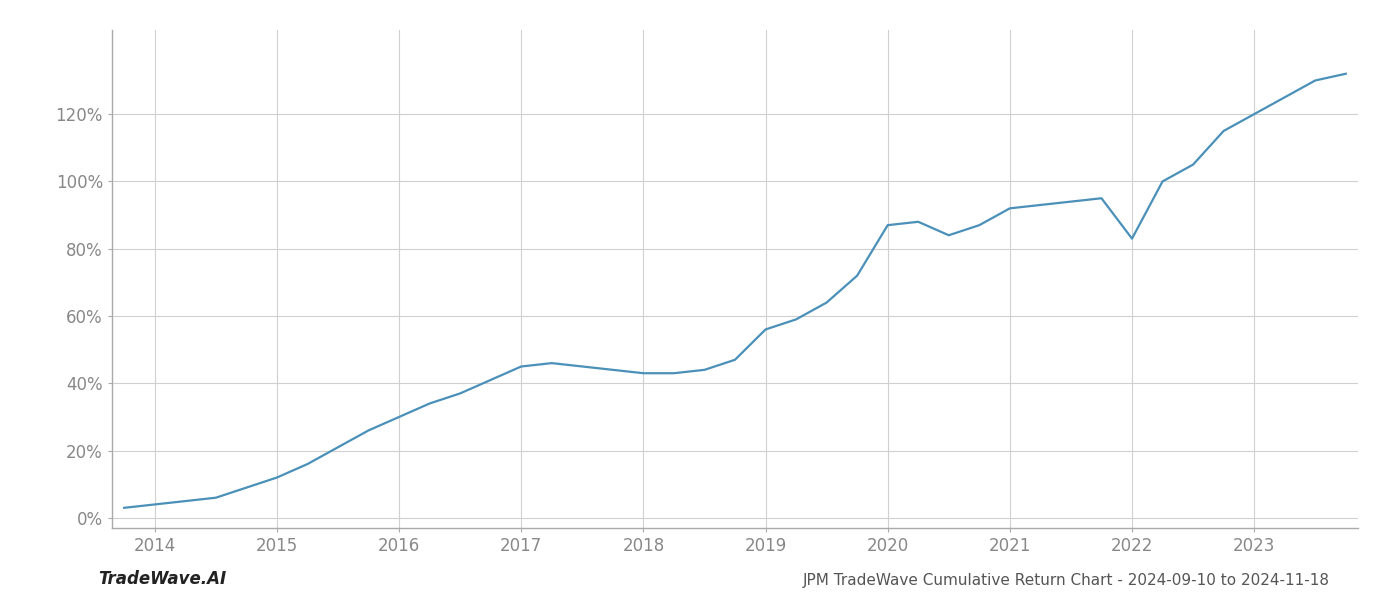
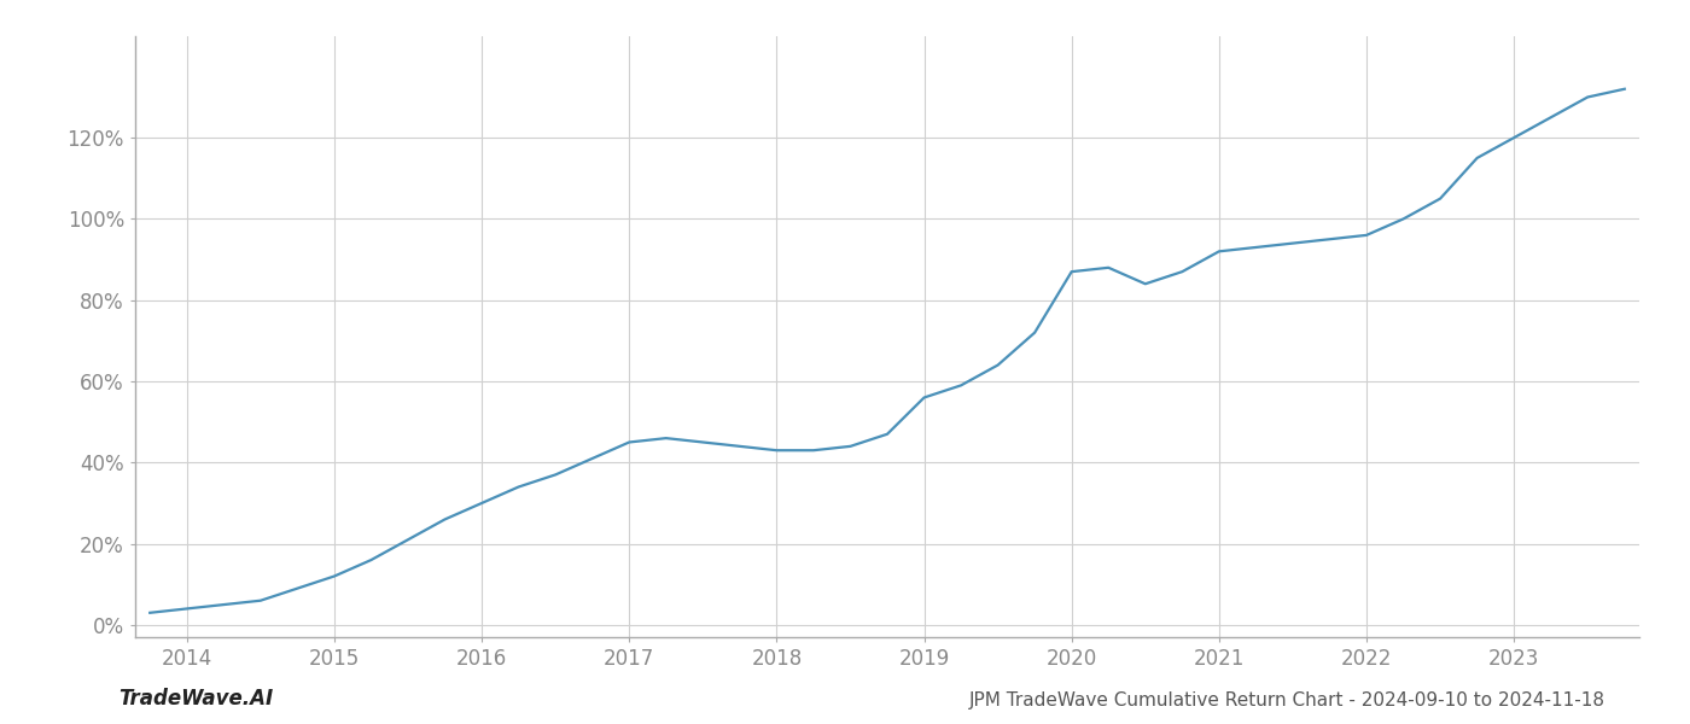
2022: 83% -> 96%
